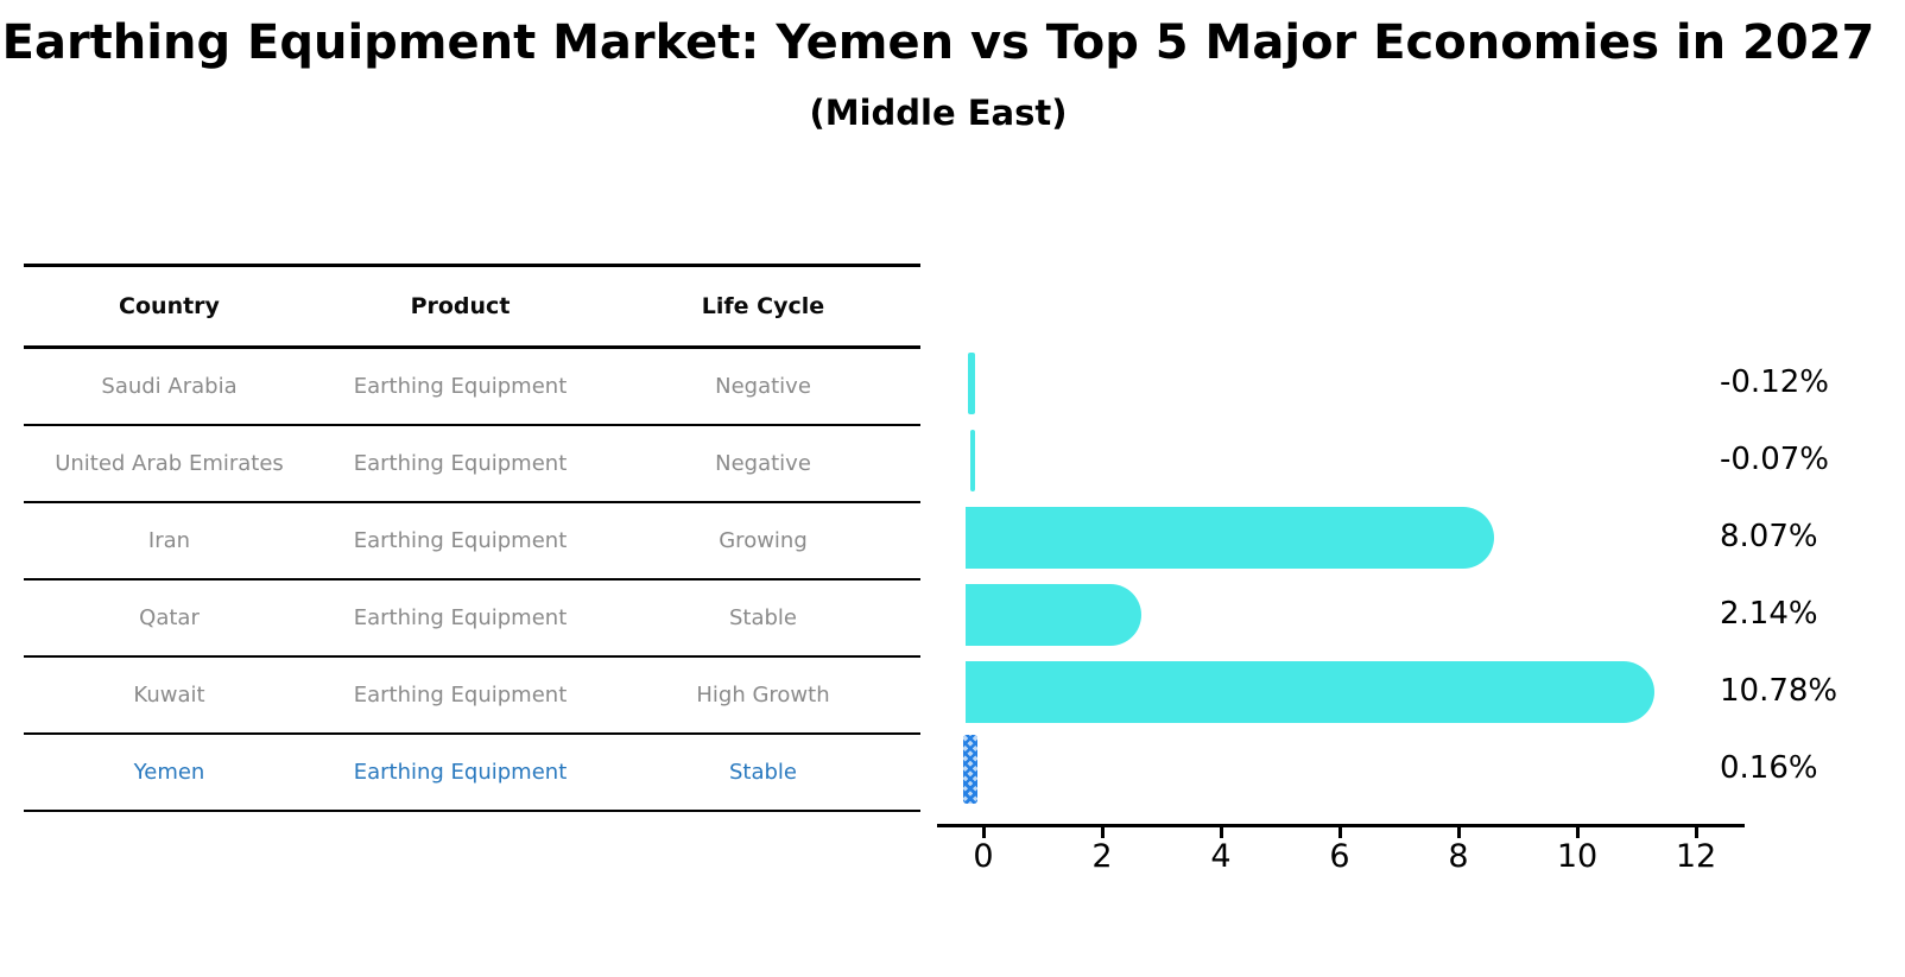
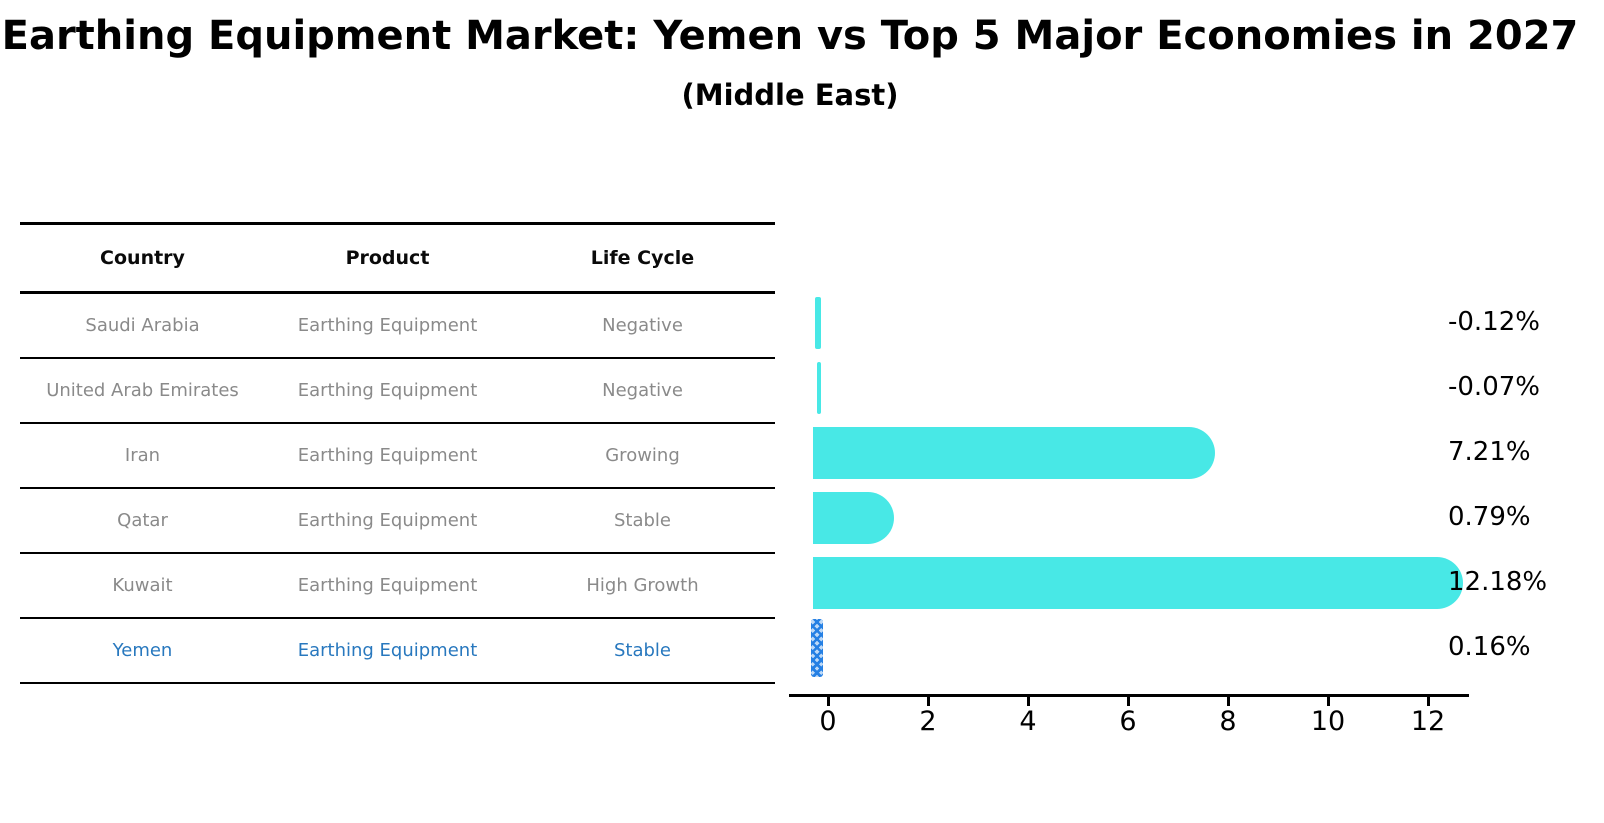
Iran: 8.07% -> 7.21%
Qatar: 2.14% -> 0.79%
Kuwait: 10.78% -> 12.18%
